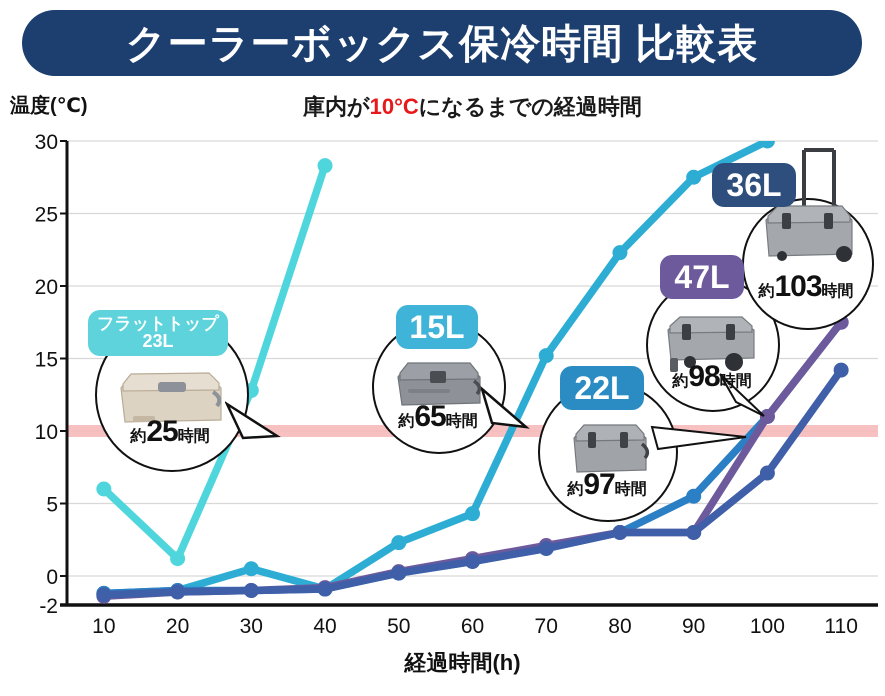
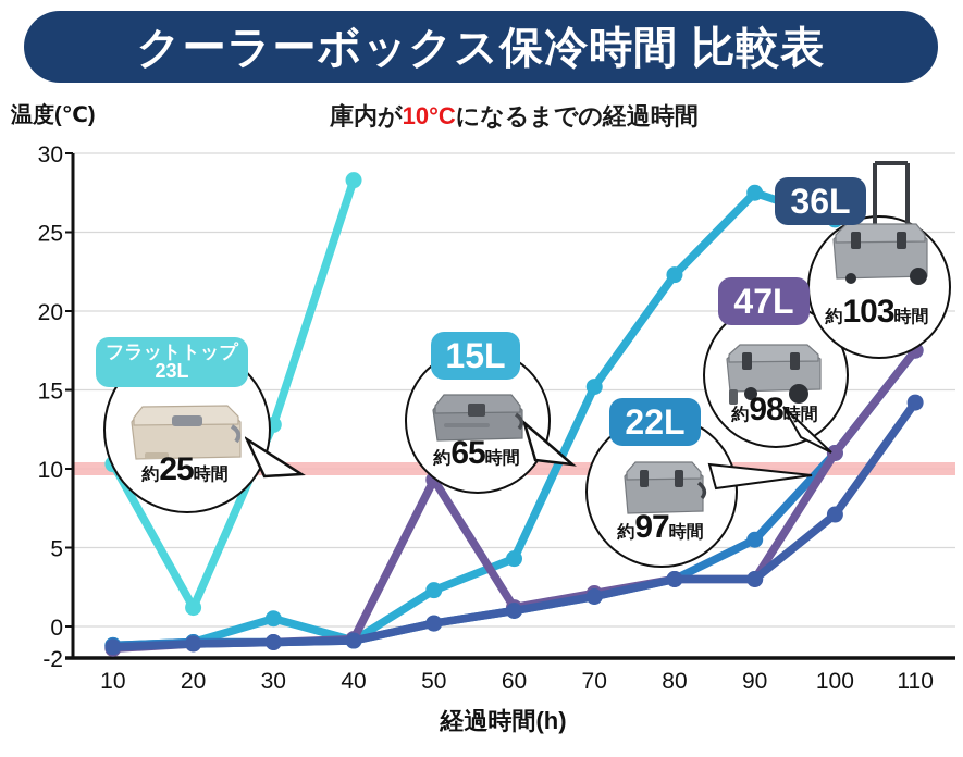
フラットトップ 23L/10: 6.0 -> 10.3
47L/50: 0.3 -> 9.3
15L/100: 30.0 -> 25.8
